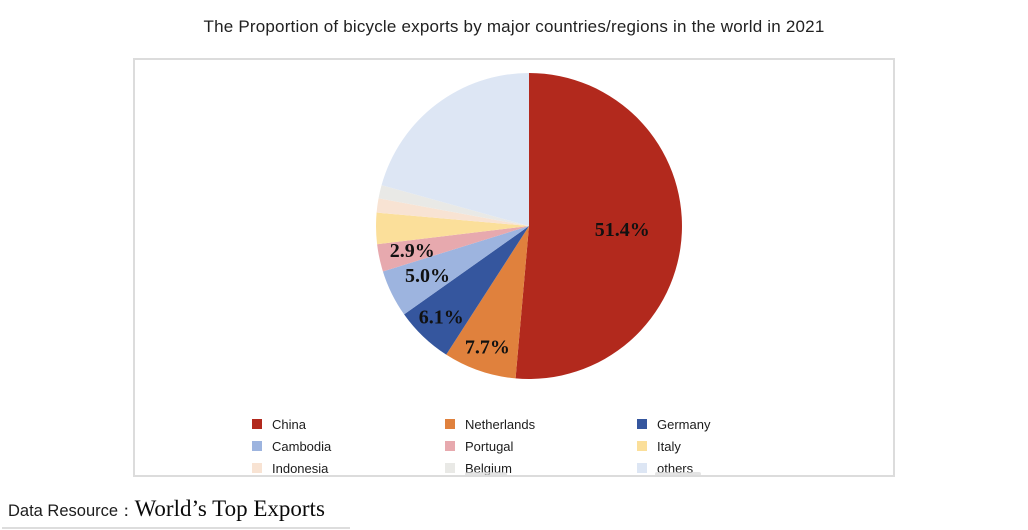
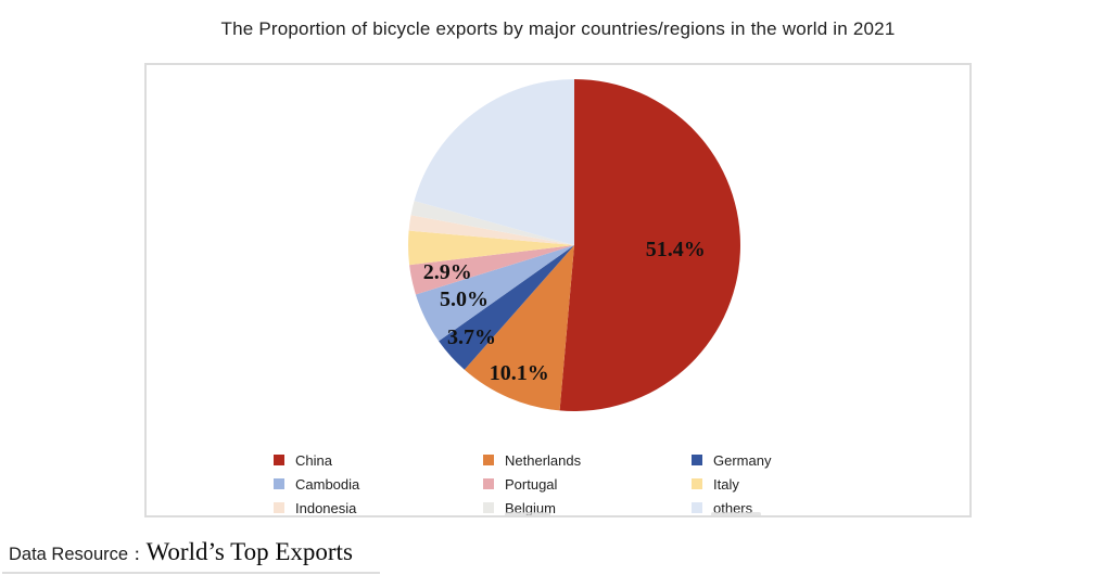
Netherlands: 7.7% -> 10.1%
Germany: 6.1% -> 3.7%
